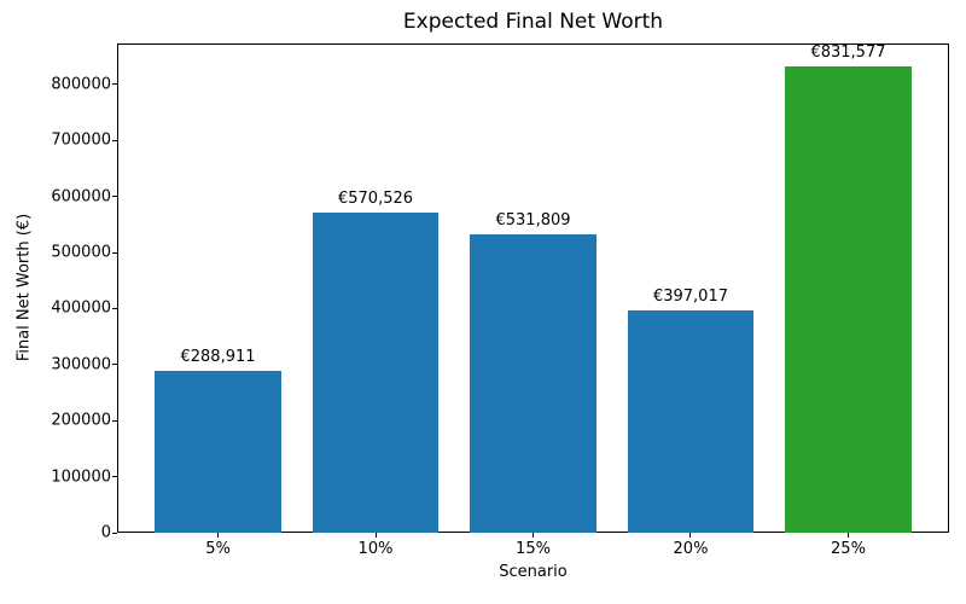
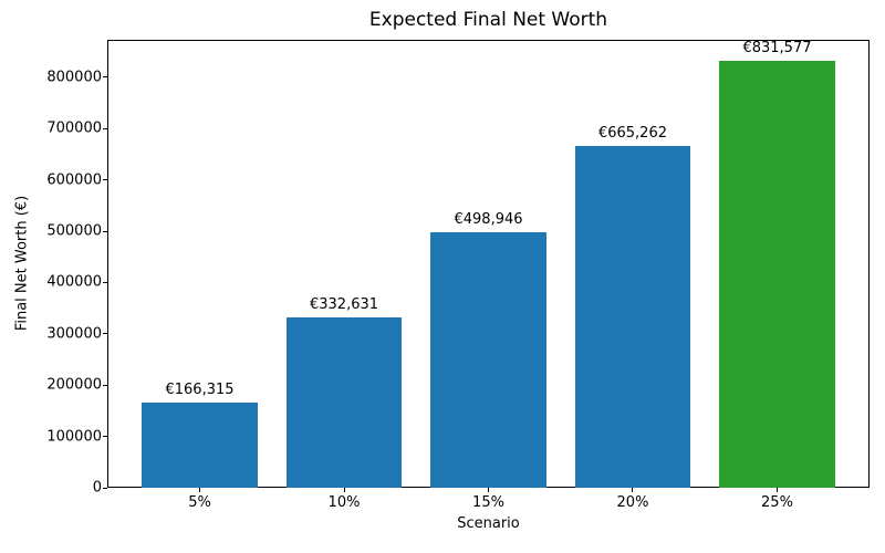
5%: €288,911 -> €166,315
10%: €570,526 -> €332,631
15%: €531,809 -> €498,946
20%: €397,017 -> €665,262
